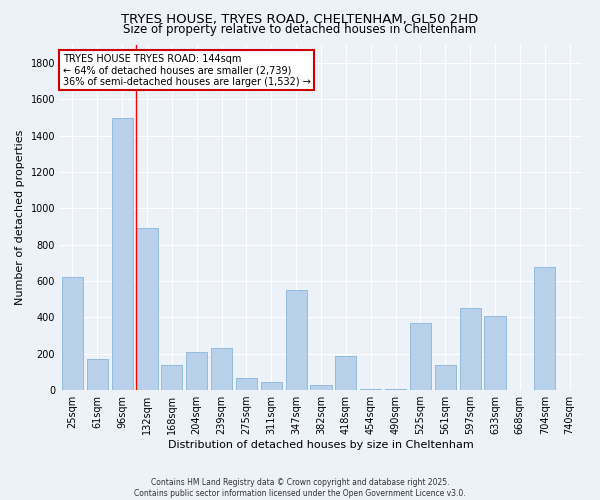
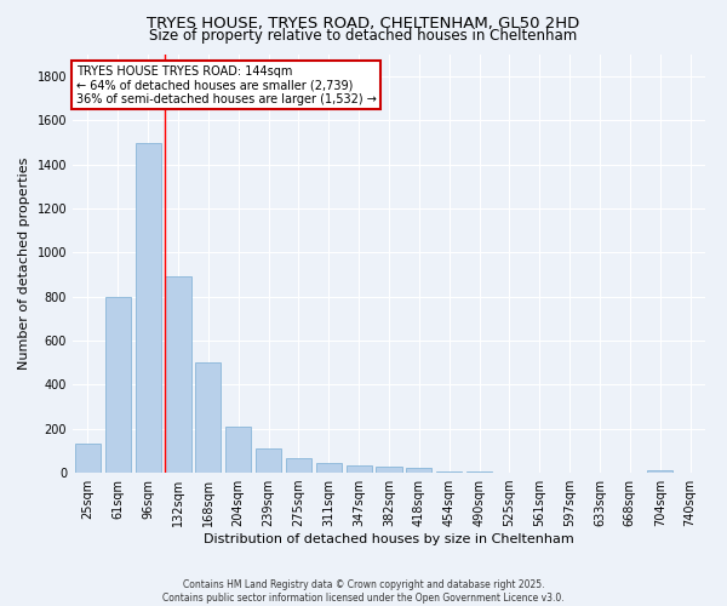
25sqm: 620 -> 130
61sqm: 170 -> 800
168sqm: 140 -> 500
239sqm: 230 -> 110
347sqm: 550 -> 40
418sqm: 190 -> 20
525sqm: 370 -> 0
561sqm: 140 -> 0
597sqm: 450 -> 0
633sqm: 410 -> 0
704sqm: 680 -> 10
